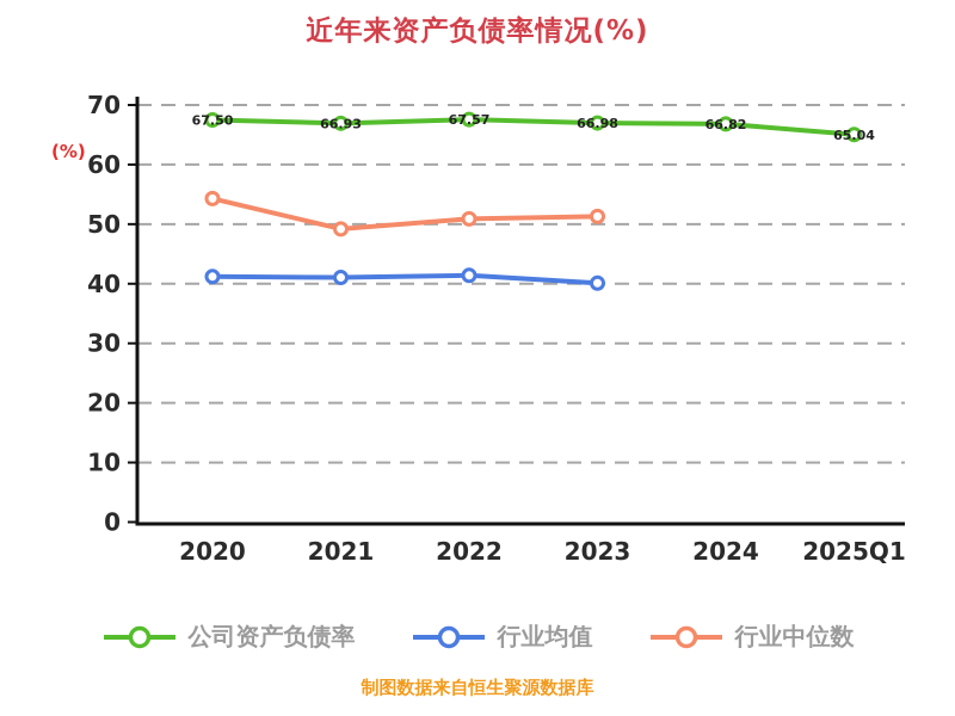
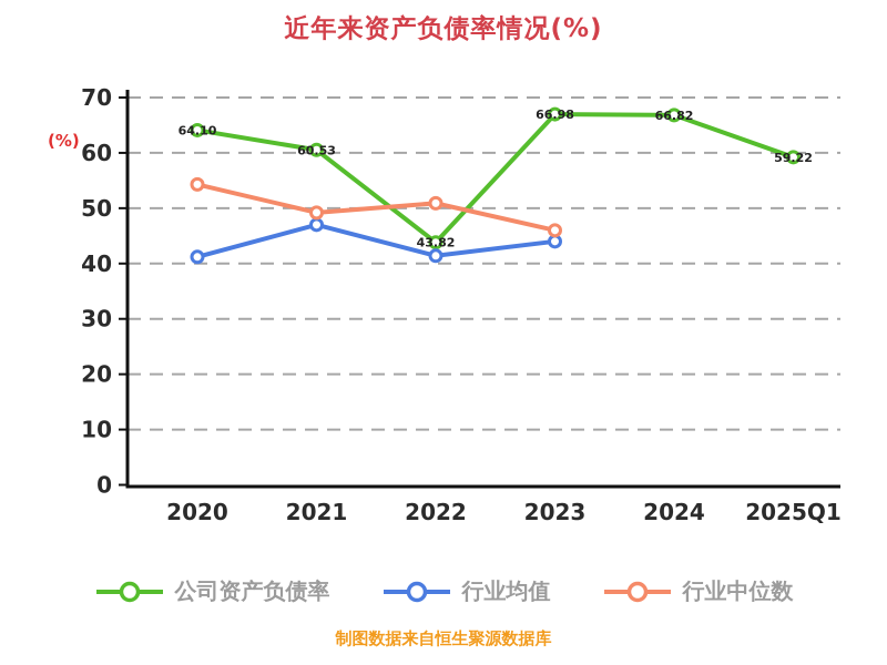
公司资产负债率/2020: 67.50 -> 64.10
公司资产负债率/2021: 66.93 -> 60.53
行业均值/2021: 41 -> 47
公司资产负债率/2022: 67.57 -> 43.82
行业均值/2023: 40 -> 44
行业中位数/2023: 51 -> 46
公司资产负债率/2025Q1: 65.04 -> 59.22
